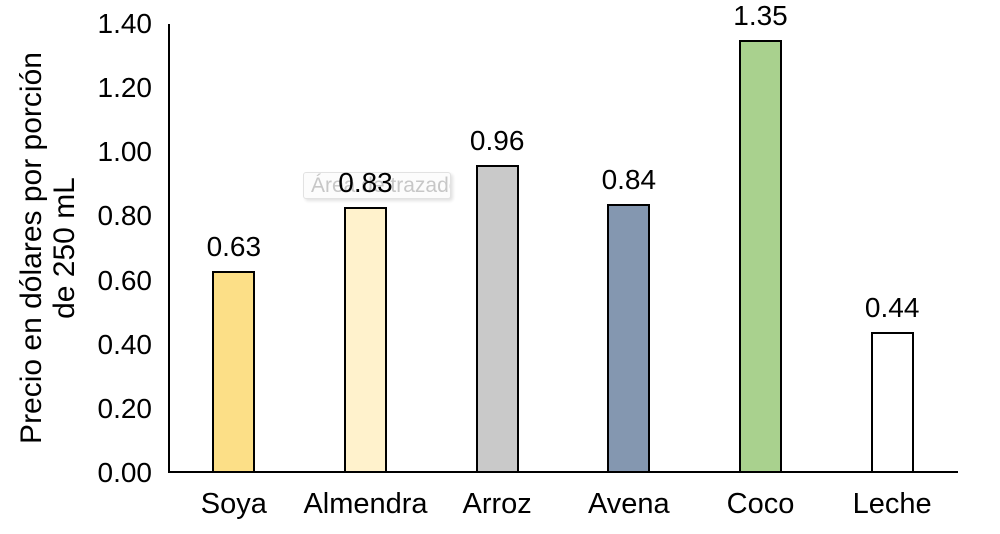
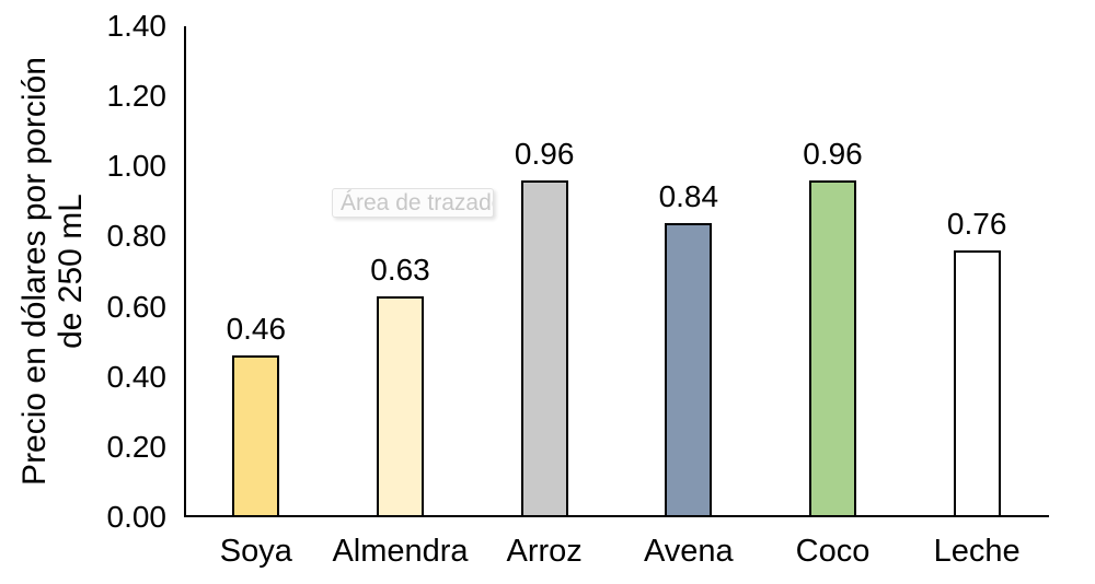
Soya: 0.63 -> 0.46
Almendra: 0.83 -> 0.63
Coco: 1.35 -> 0.96
Leche: 0.44 -> 0.76
